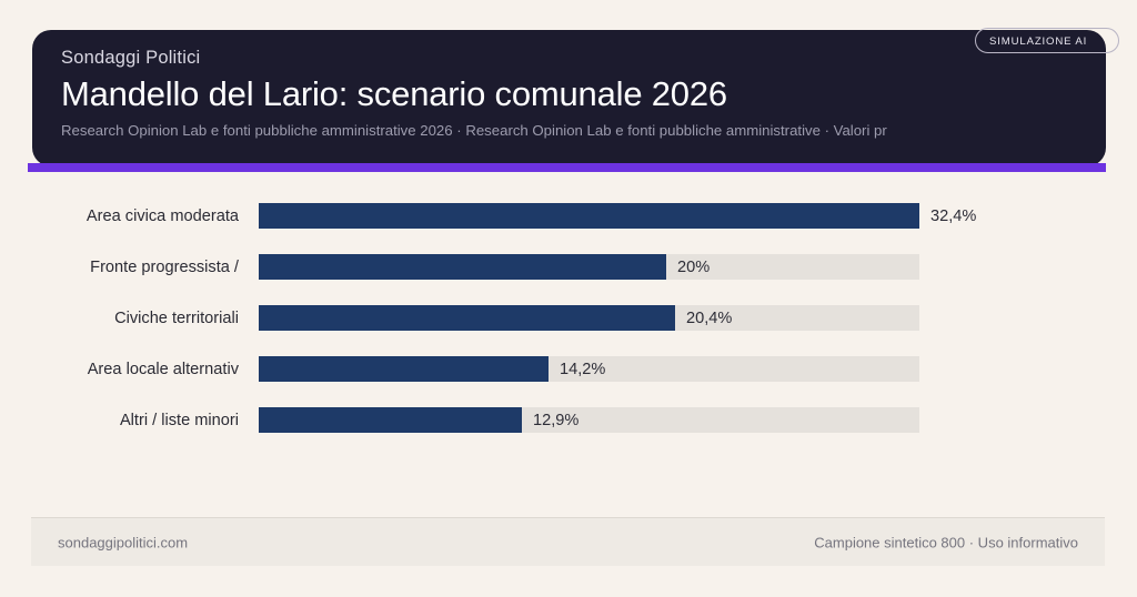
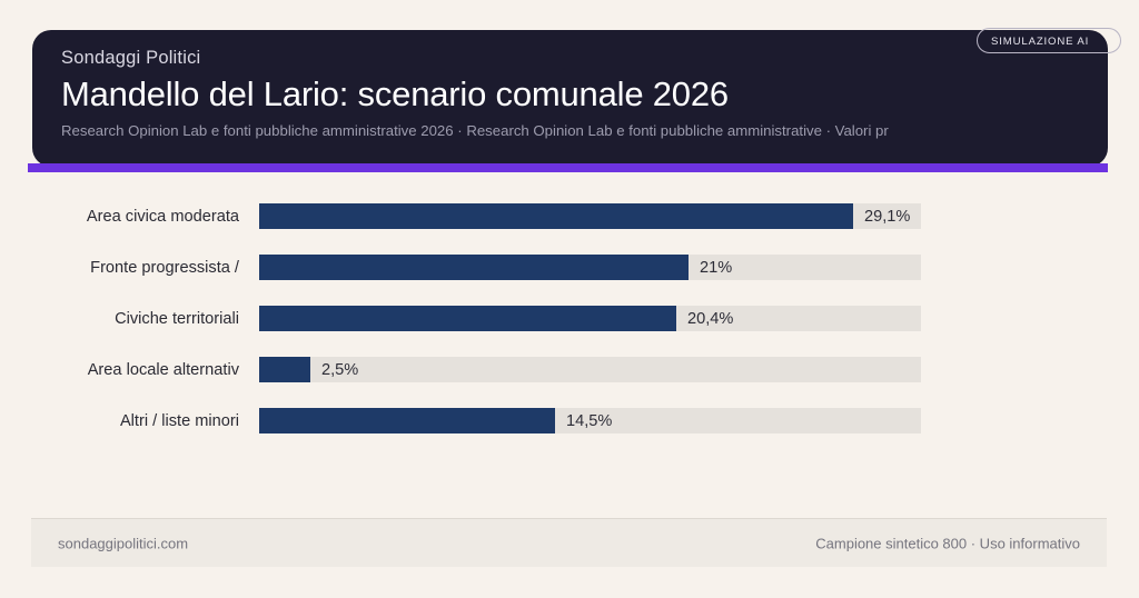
Area civica moderata: 32,4% -> 29,1%
Fronte progressista /: 20% -> 21%
Area locale alternativ: 14,2% -> 2,5%
Altri / liste minori: 12,9% -> 14,5%
